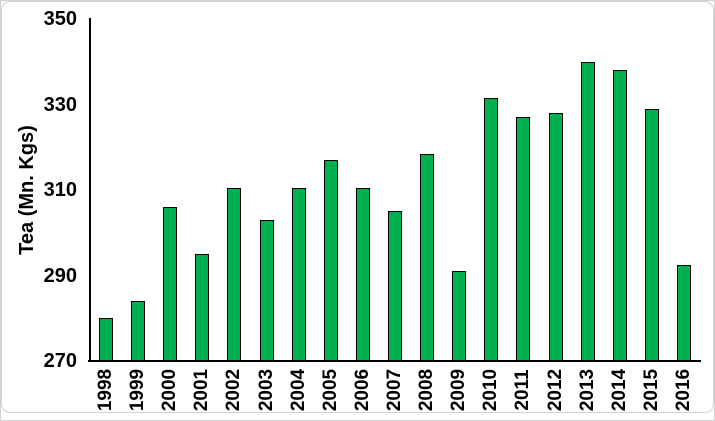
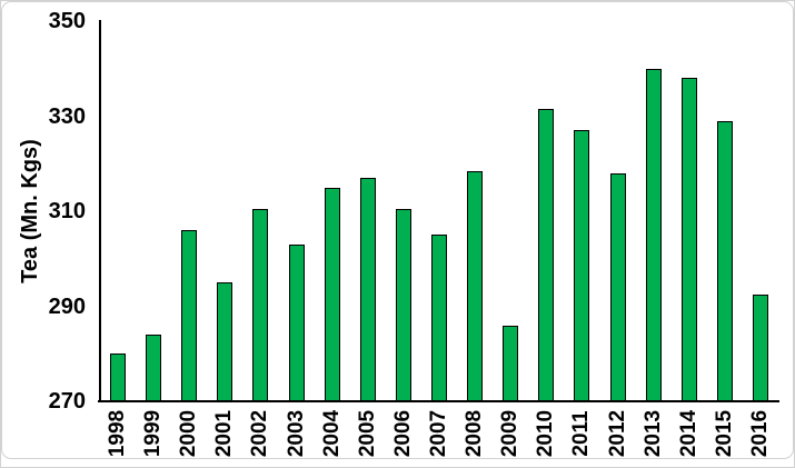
2004: 310 -> 315
2009: 291 -> 286
2012: 328 -> 318
